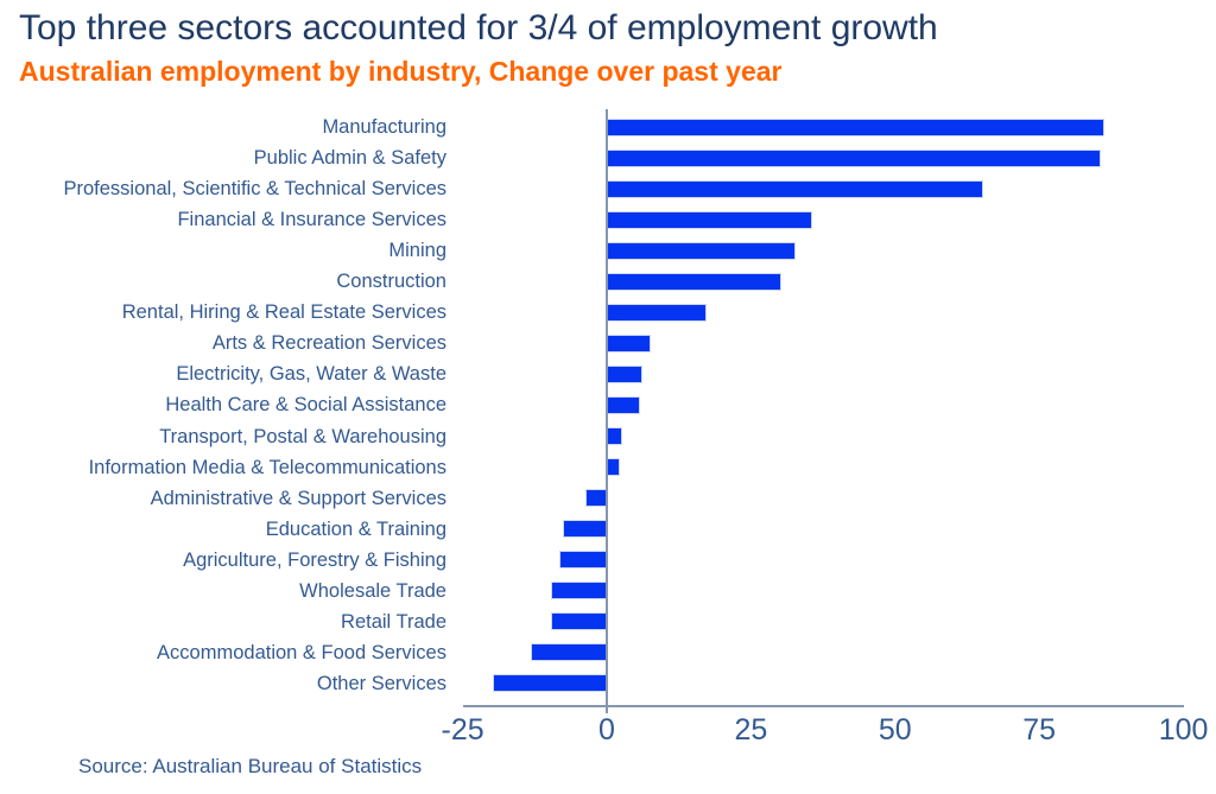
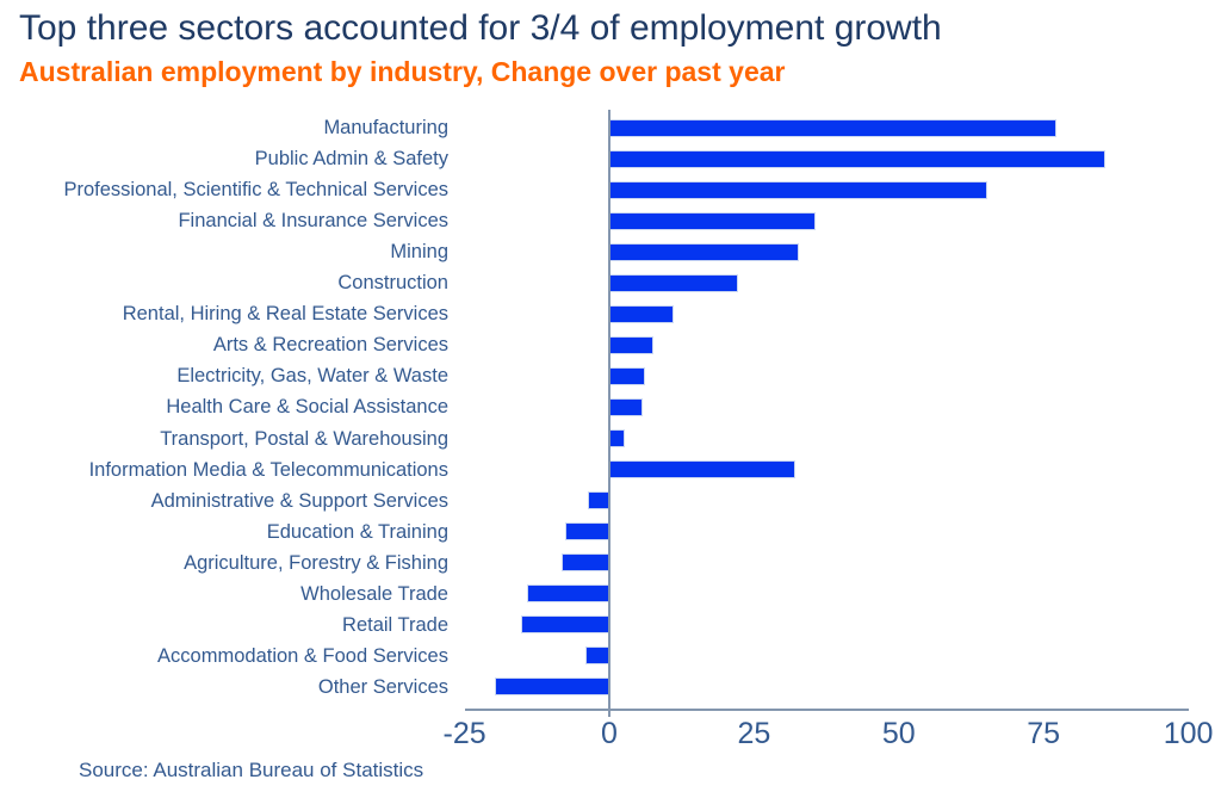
Manufacturing: 86 -> 77
Construction: 30 -> 22
Rental, Hiring & Real Estate Services: 17 -> 11
Information Media & Telecommunications: 2 -> 32
Wholesale Trade: -10 -> -14
Retail Trade: -10 -> -15
Accommodation & Food Services: -13 -> -4
